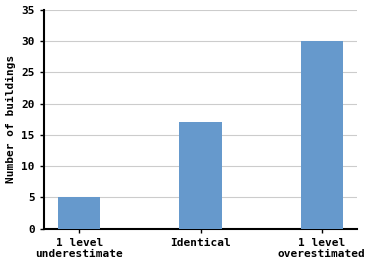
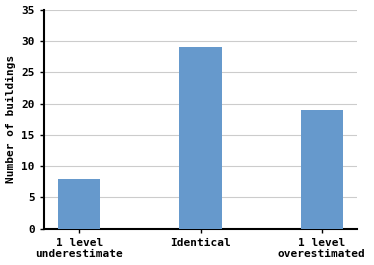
1 level underestimate: 5 -> 8
Identical: 17 -> 29
1 level overestimated: 30 -> 19
